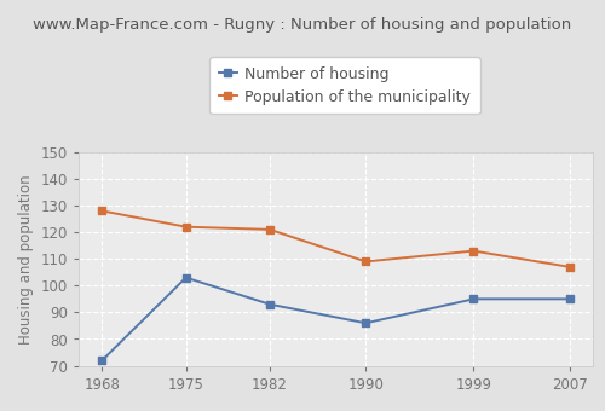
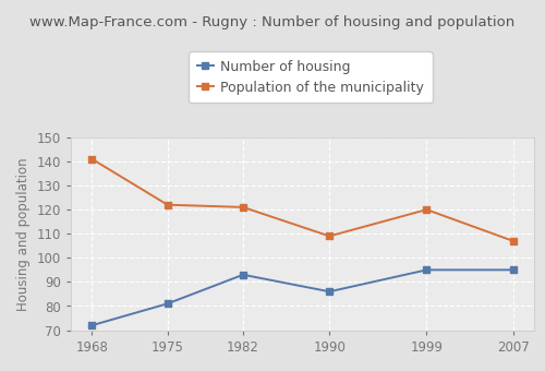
Population of the municipality/1968: 128 -> 141
Number of housing/1975: 103 -> 81
Population of the municipality/1999: 113 -> 120
